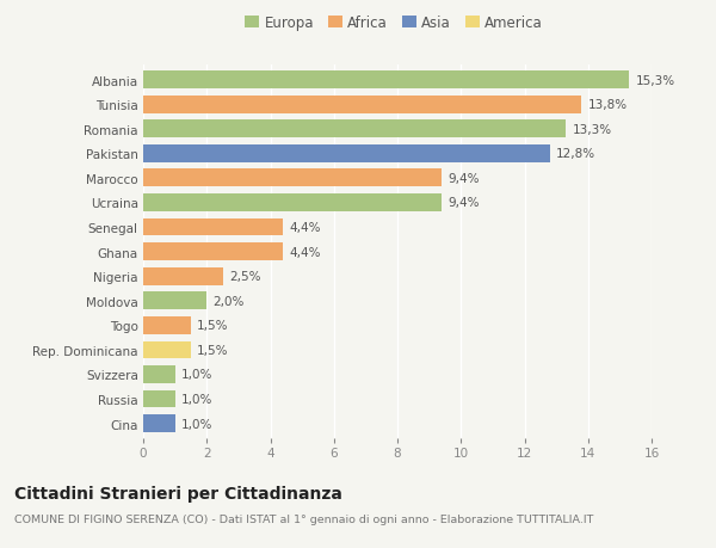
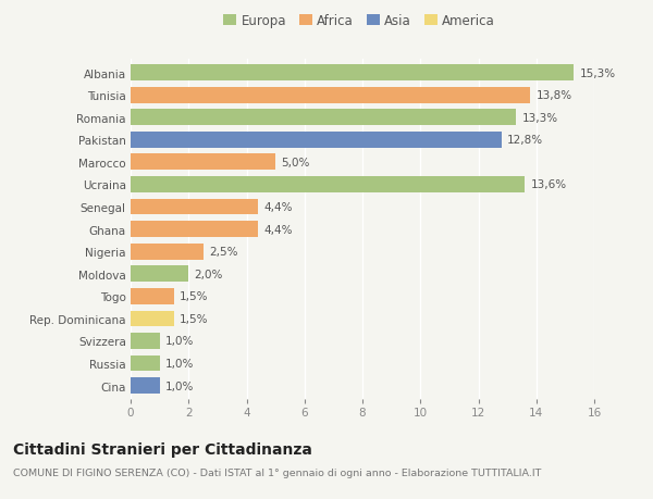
Marocco: 9,4% -> 5,0%
Ucraina: 9,4% -> 13,6%
